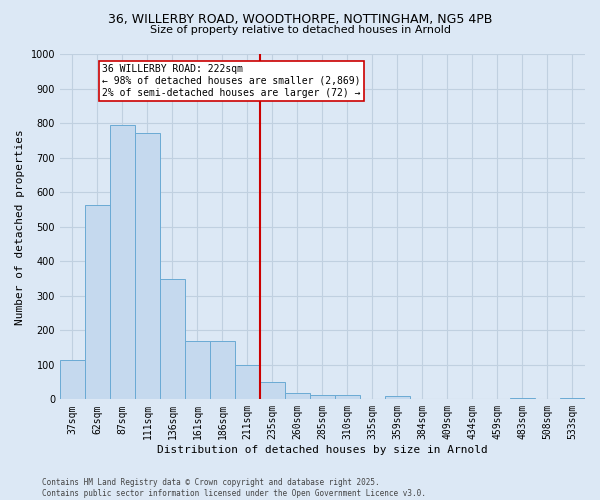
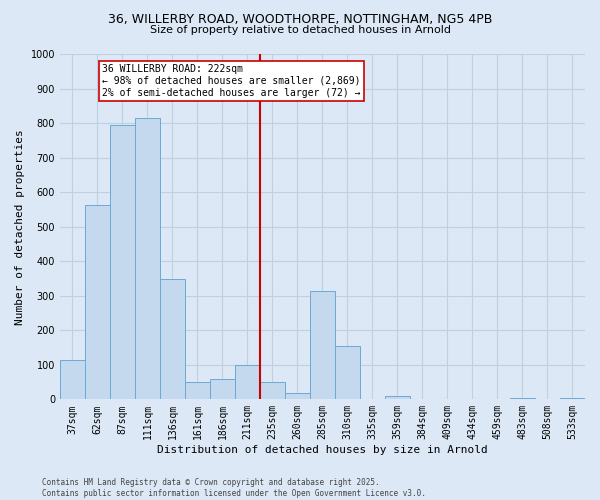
111sqm: 770 -> 815
161sqm: 168 -> 50
186sqm: 168 -> 60
285sqm: 12 -> 315
310sqm: 12 -> 155
